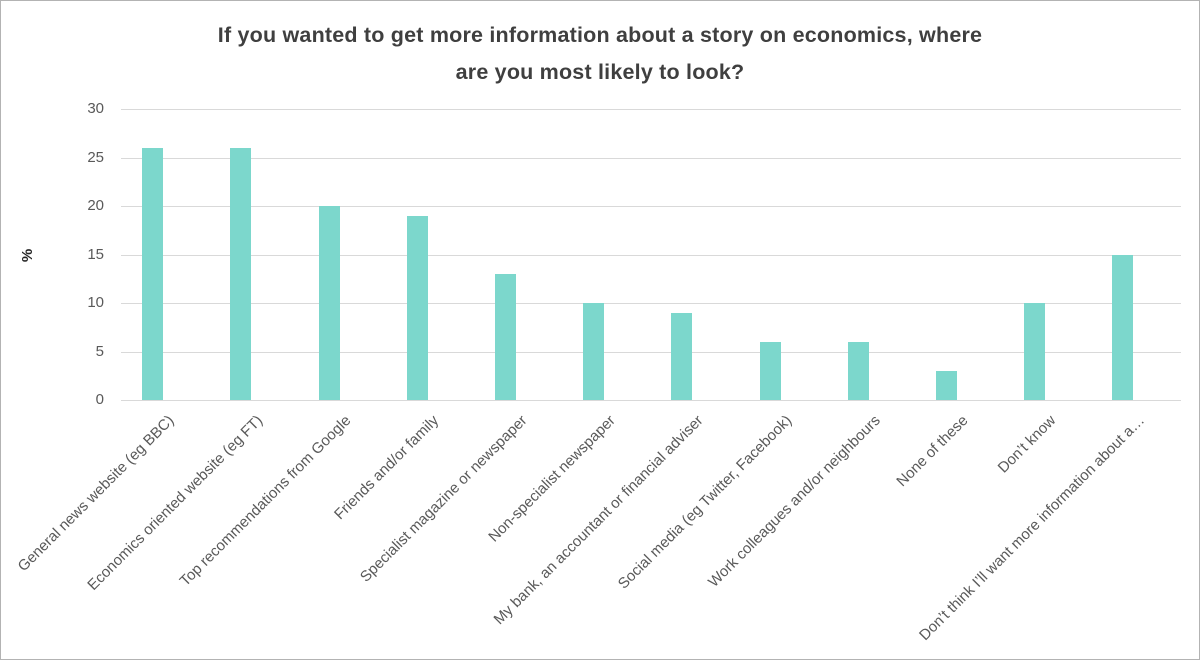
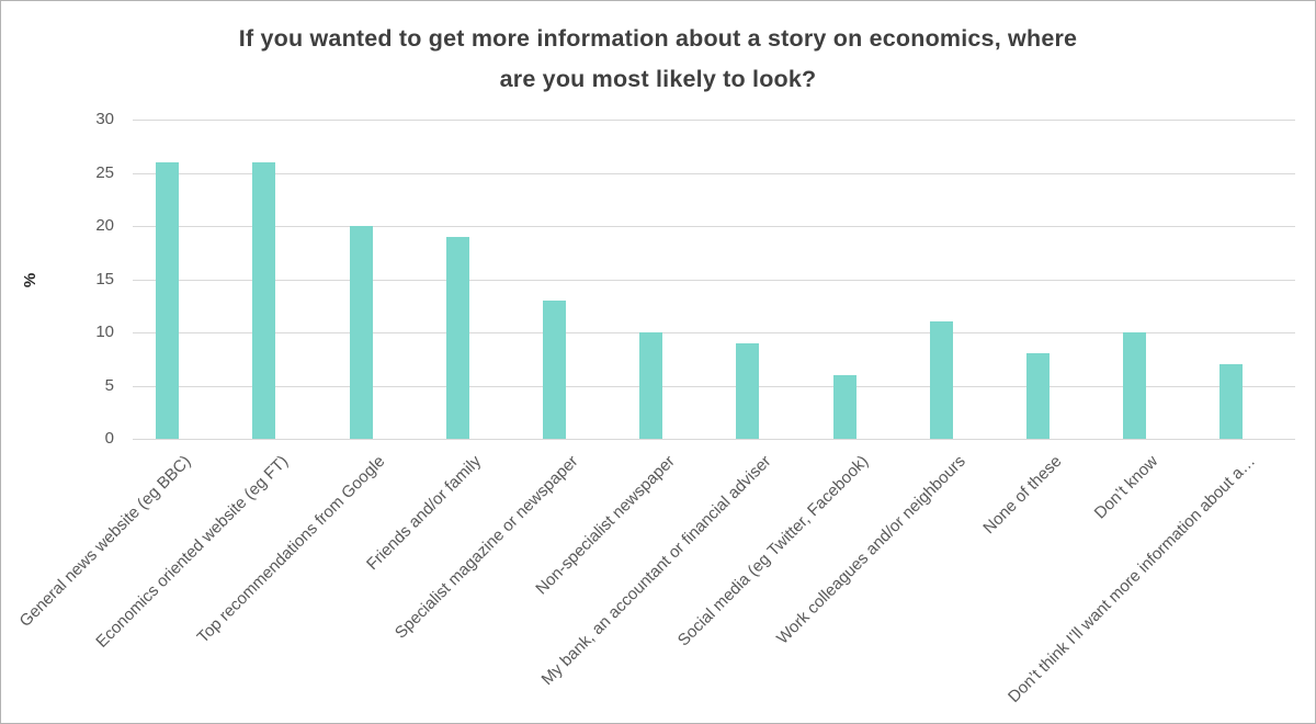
Work colleagues and/or neighbours: 6 -> 11
None of these: 3 -> 8
Don’t think I’ll want more information about a…: 15 -> 7
